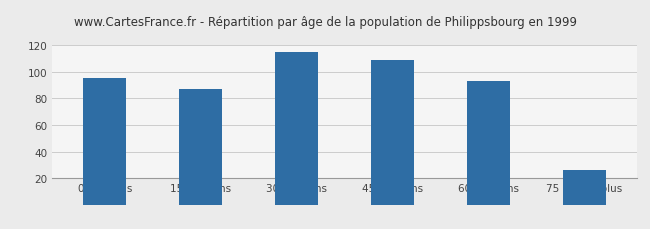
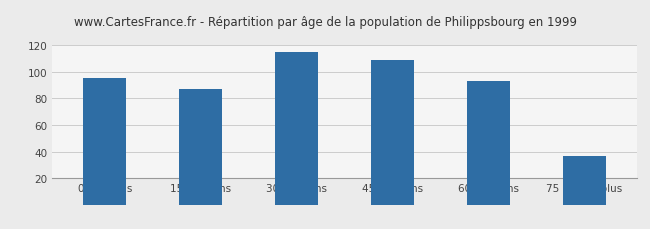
75 ans ou plus: 26 -> 37
